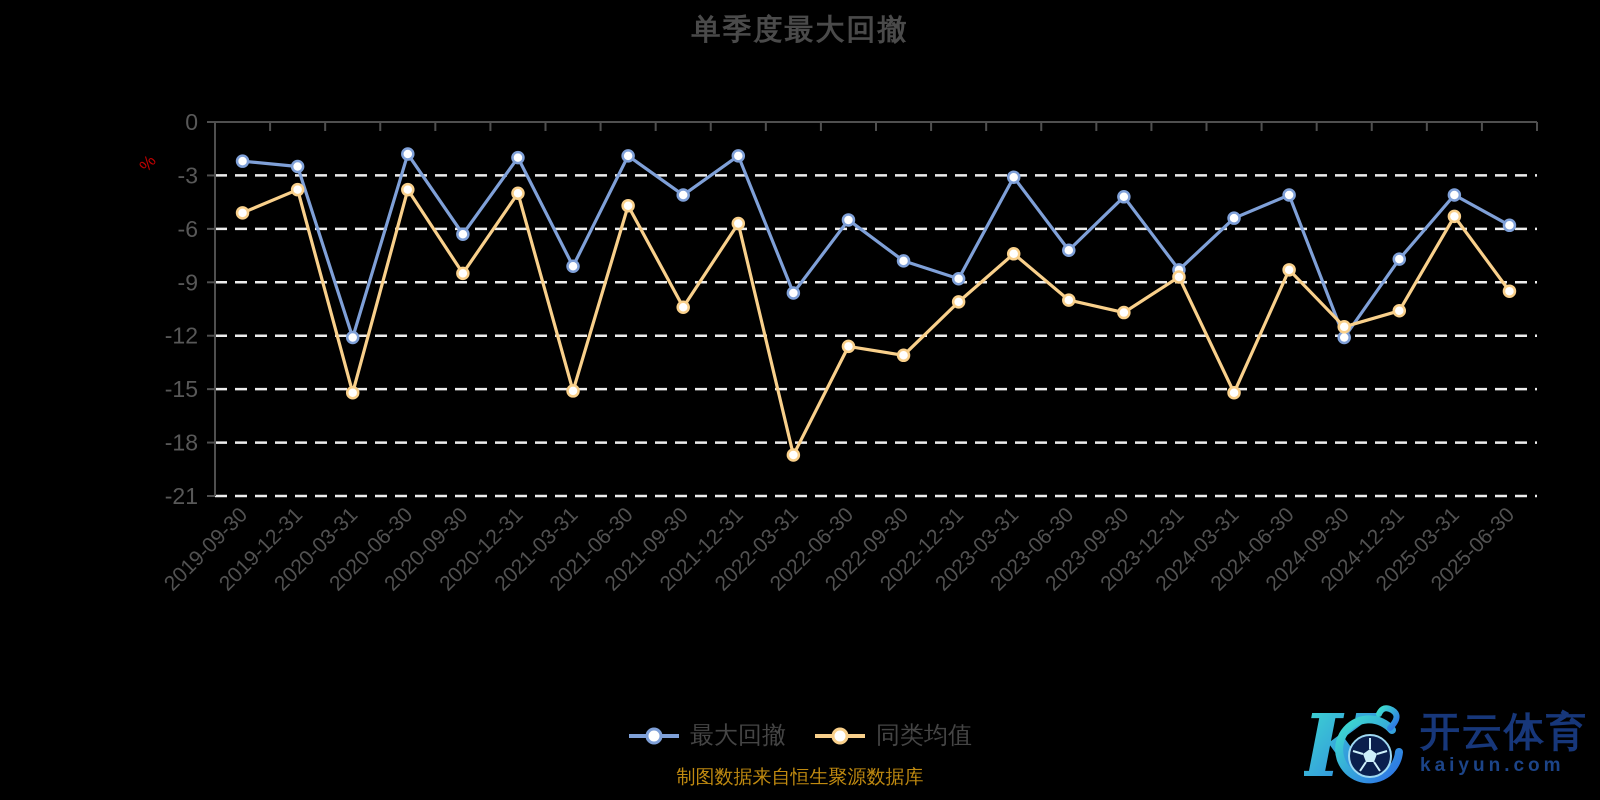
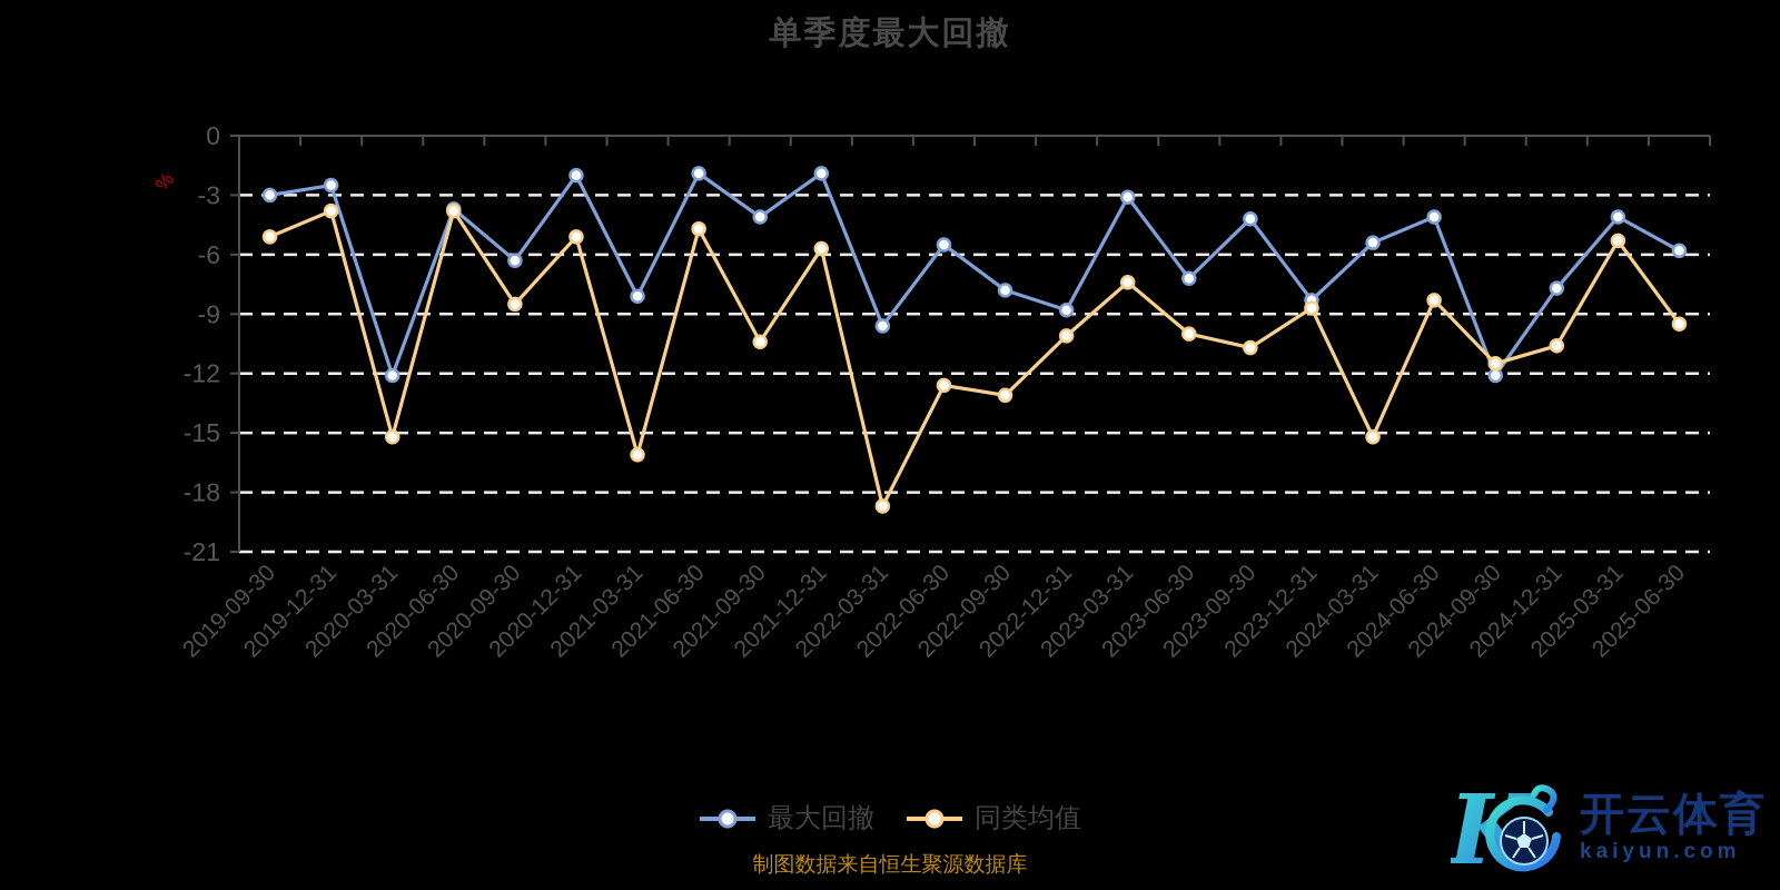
最大回撤/2019-09-30: -2.2 -> -3.0
最大回撤/2020-06-30: -1.8 -> -3.7
同类均值/2020-12-31: -4.0 -> -5.1
同类均值/2021-03-31: -15.1 -> -16.1
